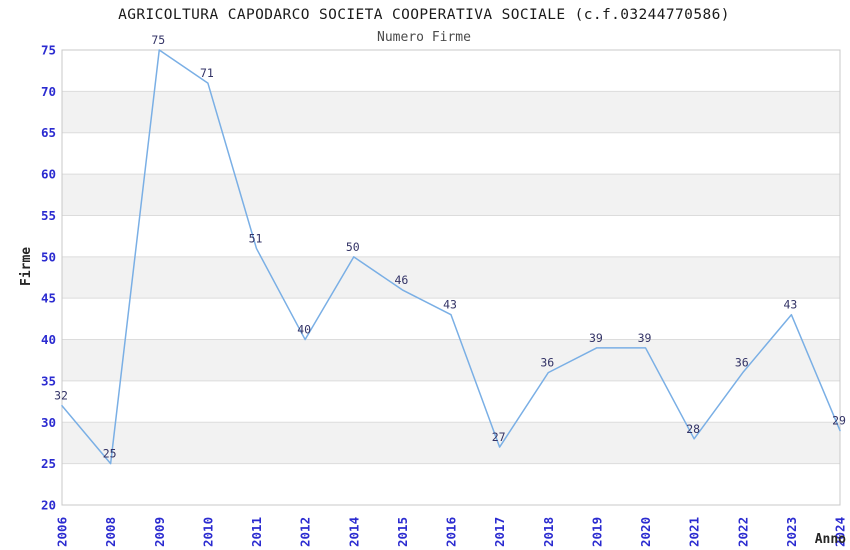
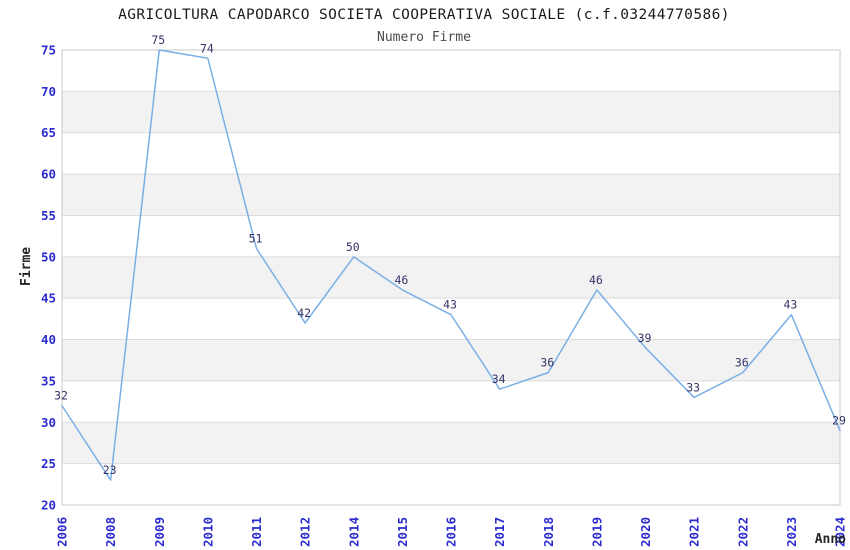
2008: 25 -> 23
2010: 71 -> 74
2012: 40 -> 42
2017: 27 -> 34
2019: 39 -> 46
2021: 28 -> 33
